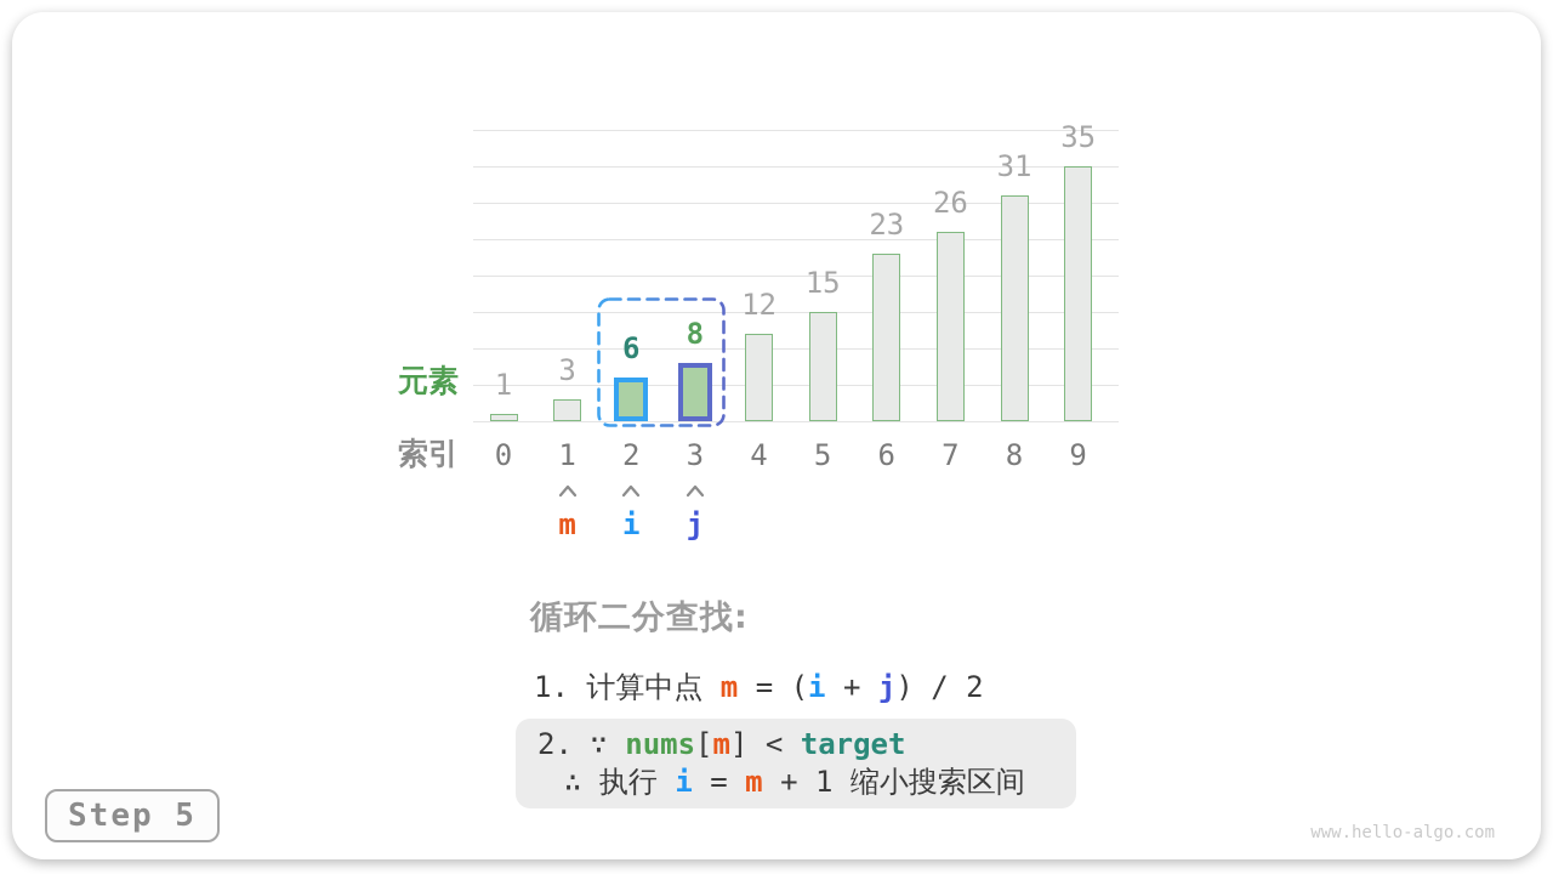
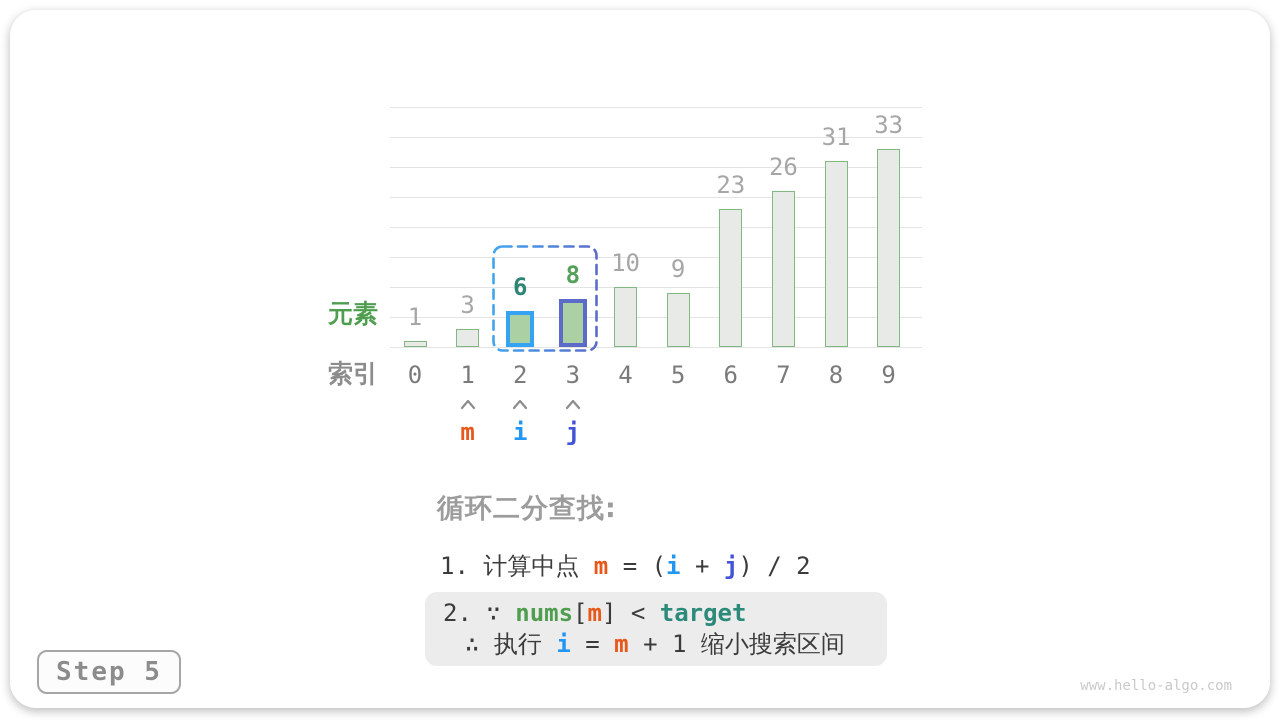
4: 12 -> 10
5: 15 -> 9
9: 35 -> 33
